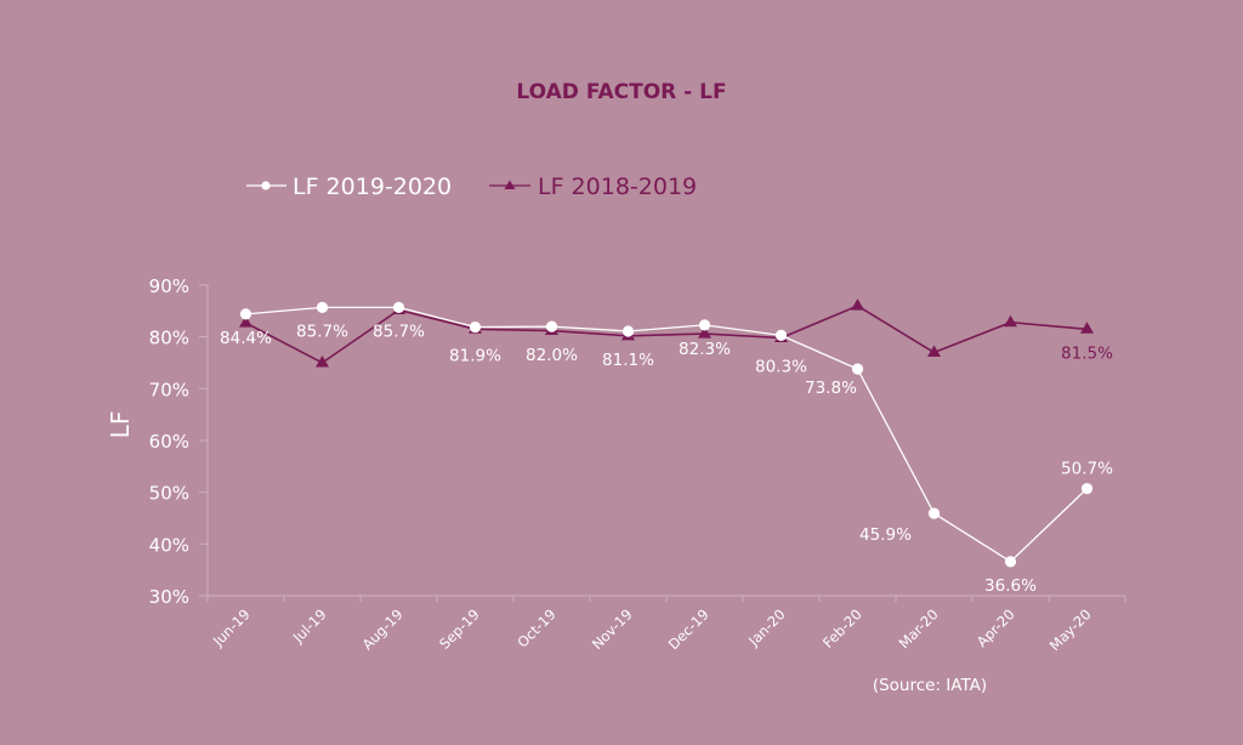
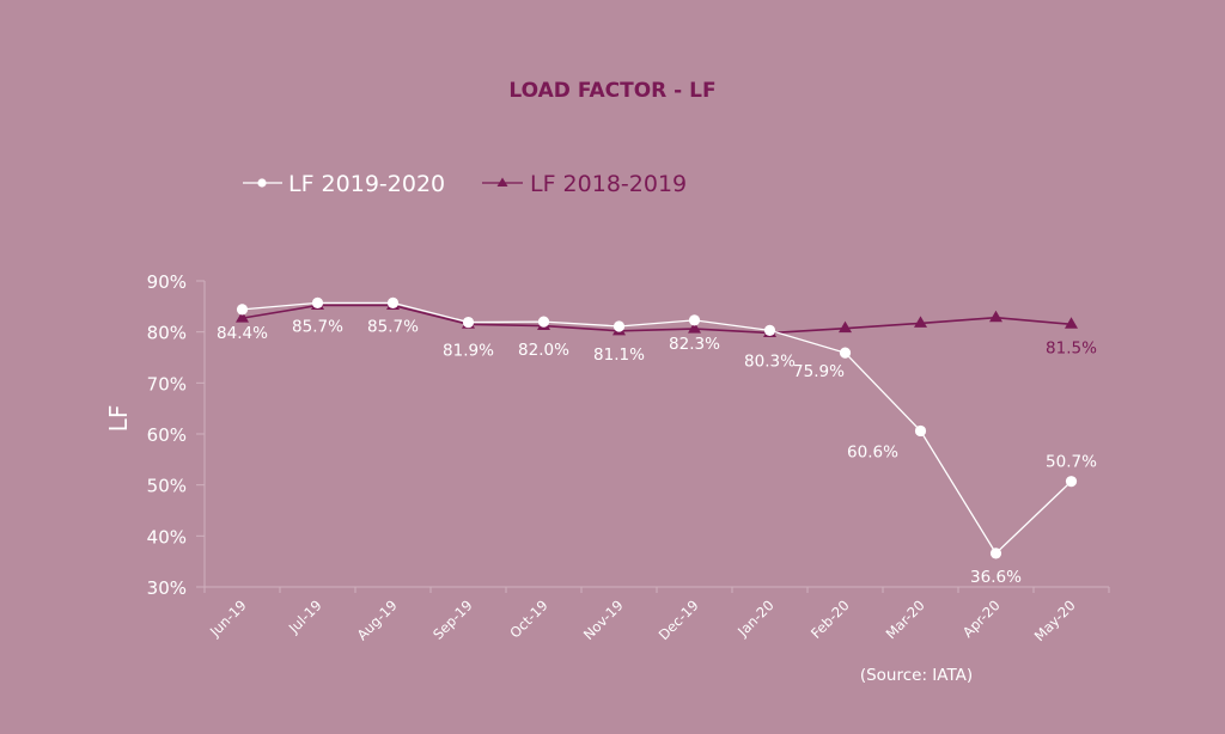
LF 2018-2019/Jul-19: 75% -> 85%
LF 2019-2020/Feb-20: 73.8% -> 75.9%
LF 2018-2019/Feb-20: 86% -> 81%
LF 2019-2020/Mar-20: 45.9% -> 60.6%
LF 2018-2019/Mar-20: 77% -> 82%
